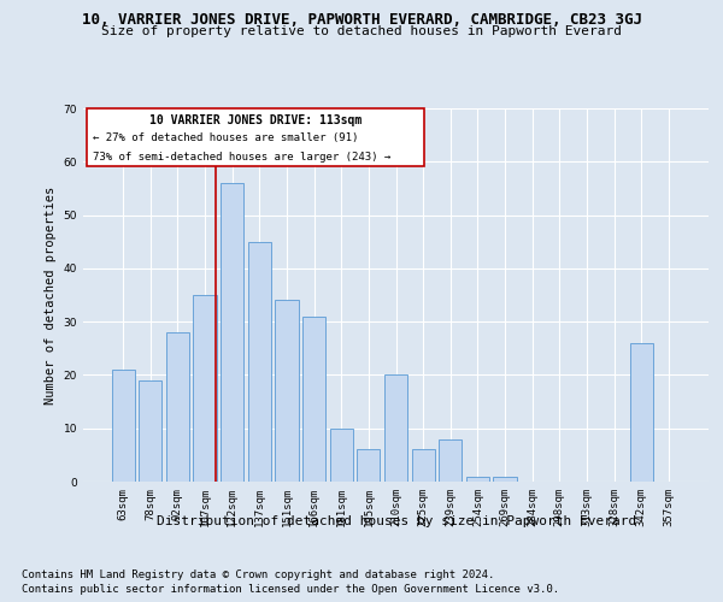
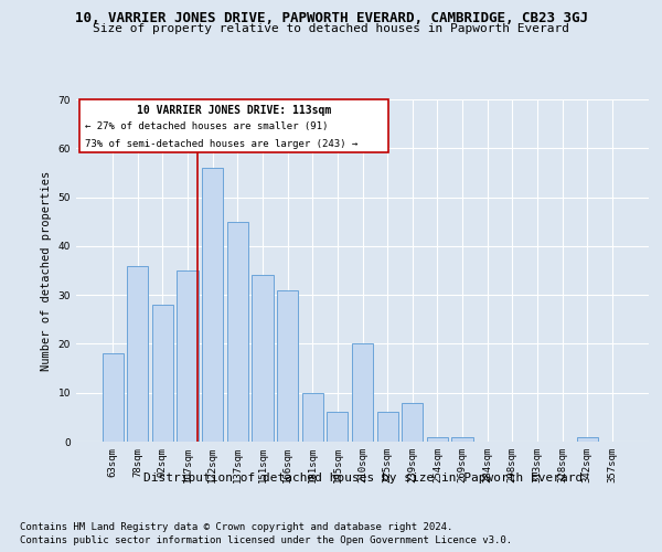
63sqm: 21 -> 18
78sqm: 19 -> 36
342sqm: 26 -> 1
